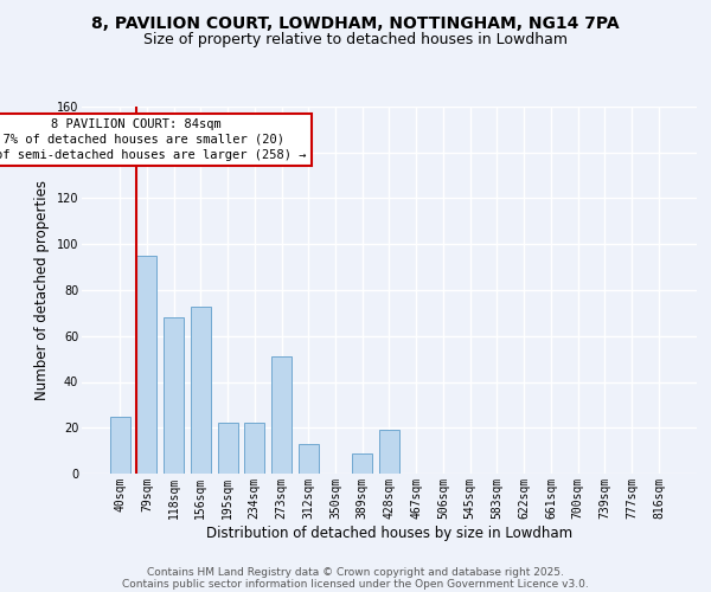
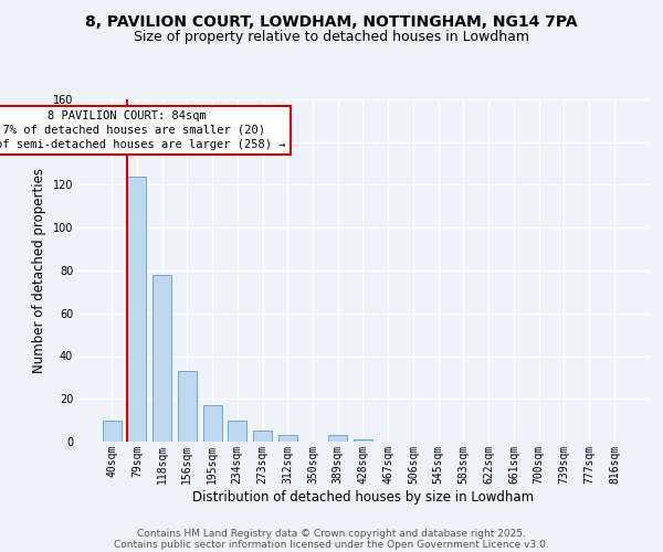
40sqm: 25 -> 10
79sqm: 95 -> 124
118sqm: 68 -> 78
156sqm: 73 -> 33
195sqm: 22 -> 17
234sqm: 22 -> 10
273sqm: 51 -> 5
312sqm: 13 -> 3
389sqm: 9 -> 3
428sqm: 19 -> 1
